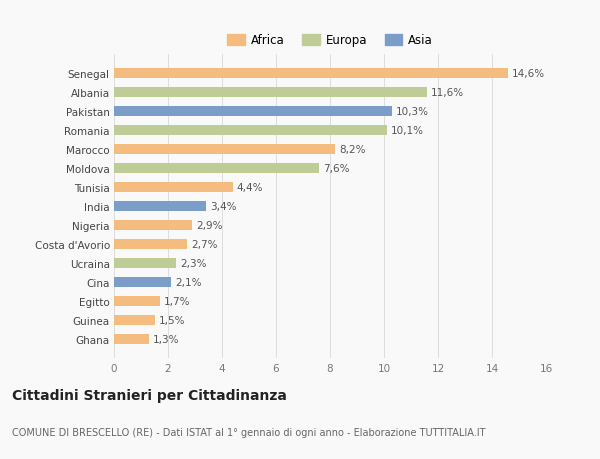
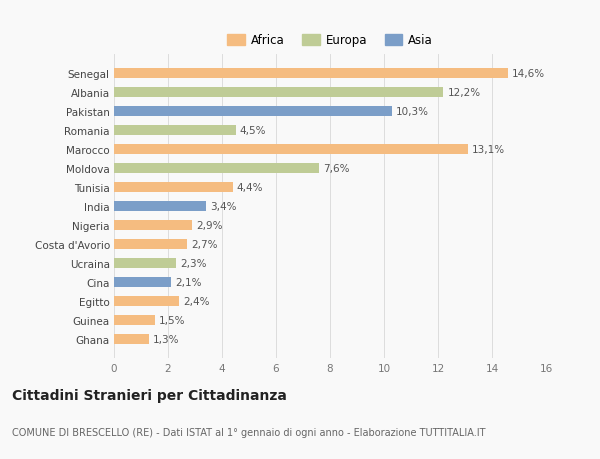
Albania: 11,6% -> 12,2%
Romania: 10,1% -> 4,5%
Marocco: 8,2% -> 13,1%
Egitto: 1,7% -> 2,4%
